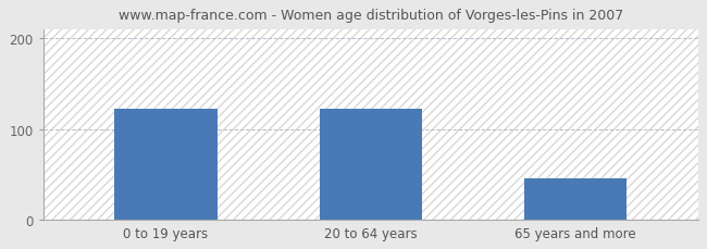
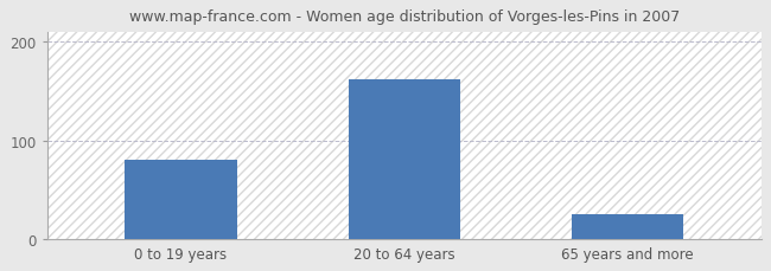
0 to 19 years: 122 -> 80
20 to 64 years: 122 -> 162
65 years and more: 46 -> 25
